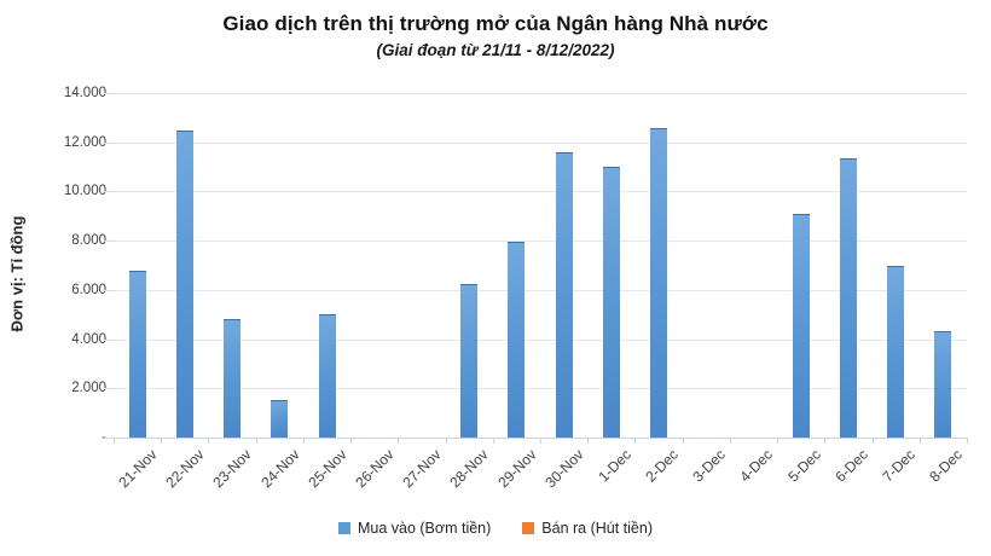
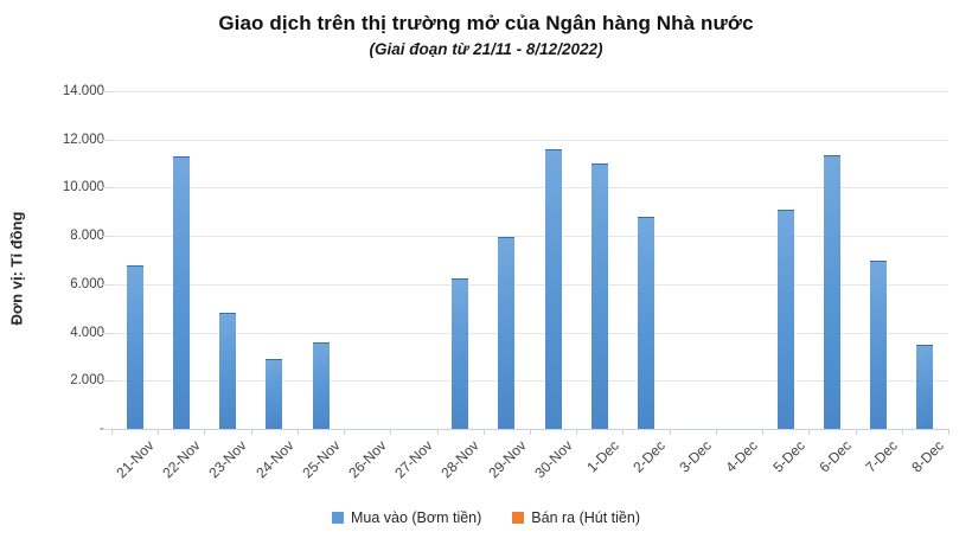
Mua vào (Bơm tiền)/22-Nov: 12500 -> 11300
Mua vào (Bơm tiền)/24-Nov: 1500 -> 2900
Mua vào (Bơm tiền)/25-Nov: 5000 -> 3600
Mua vào (Bơm tiền)/2-Dec: 12600 -> 8800
Mua vào (Bơm tiền)/8-Dec: 4300 -> 3500
